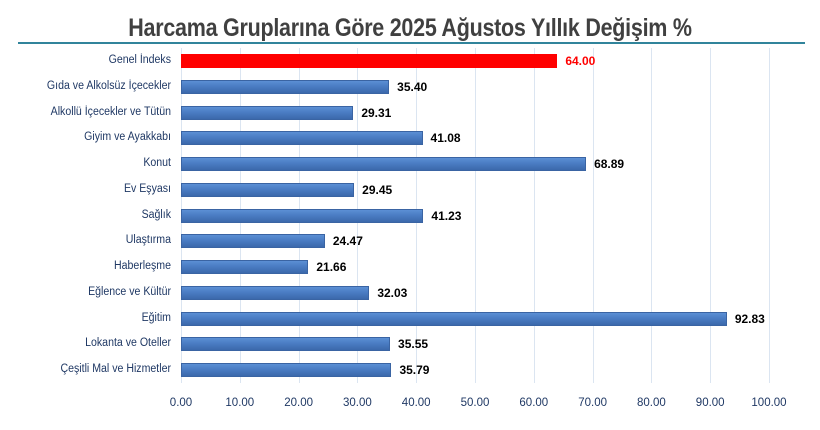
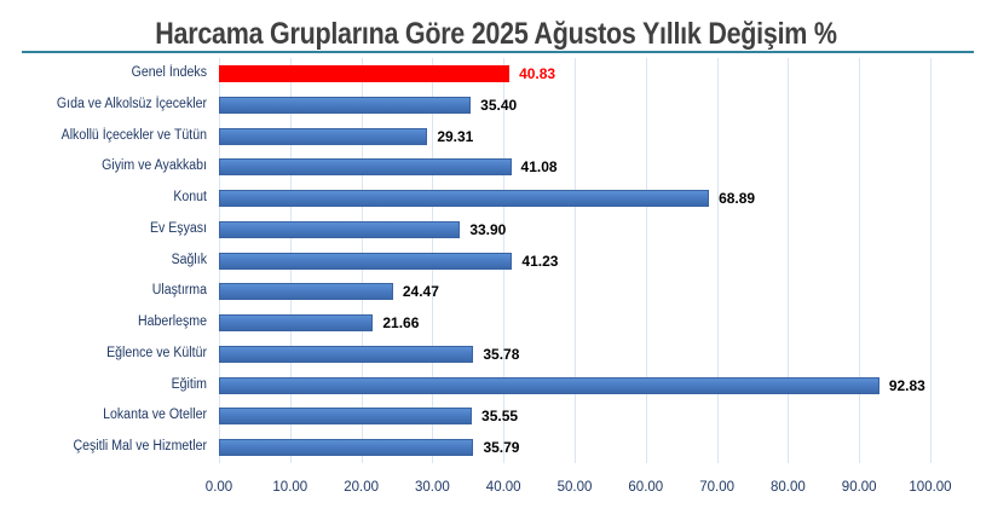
Genel İndeks: 64.00 -> 40.83
Ev Eşyası: 29.45 -> 33.90
Eğlence ve Kültür: 32.03 -> 35.78
